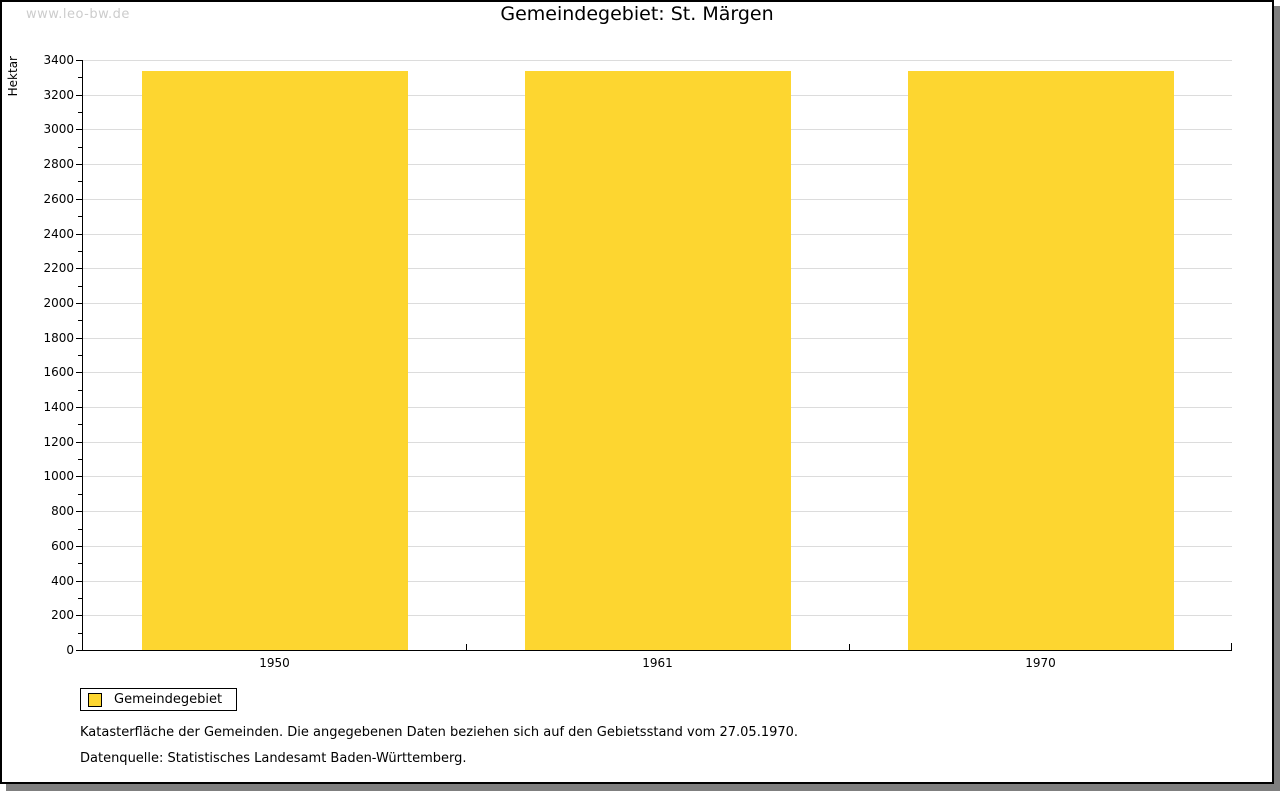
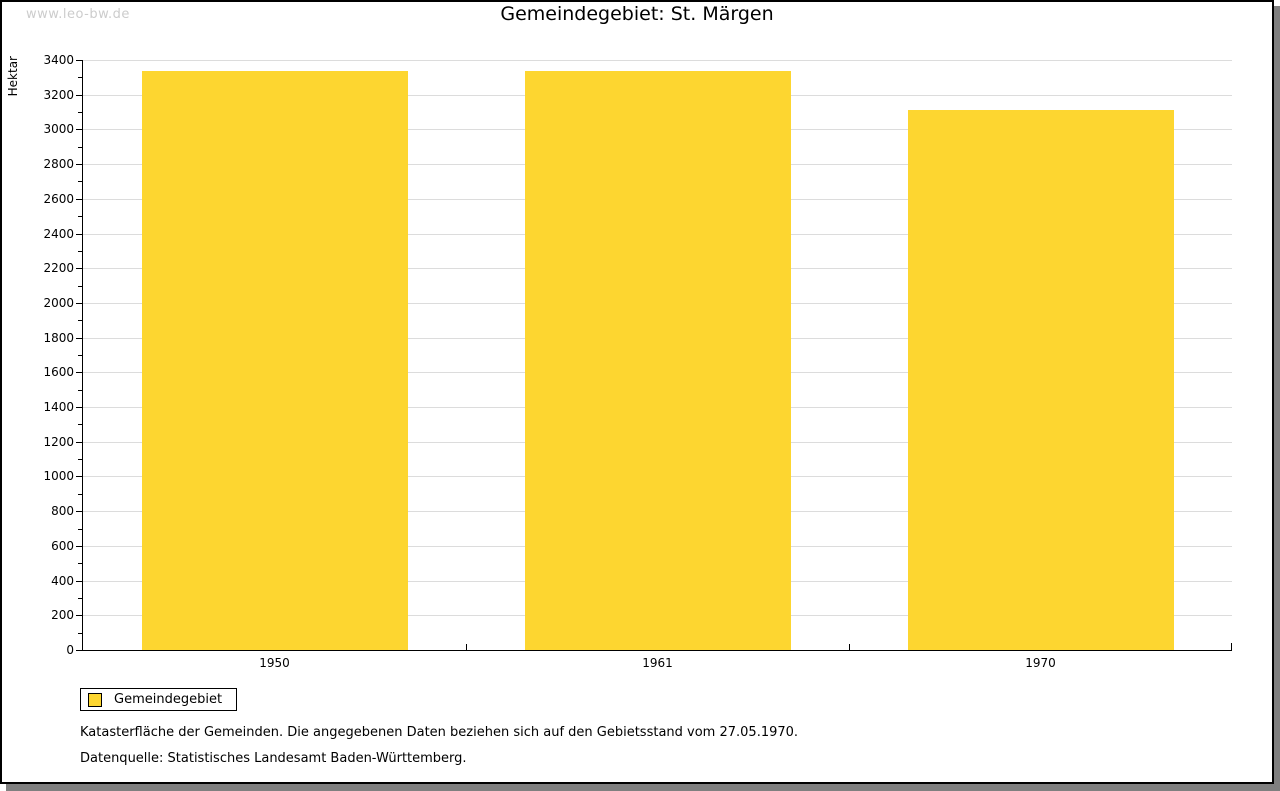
1970: 3340 -> 3110
